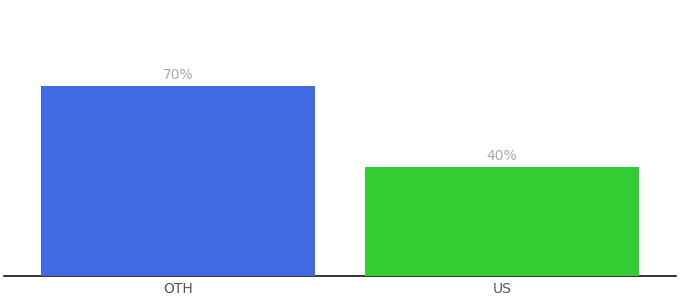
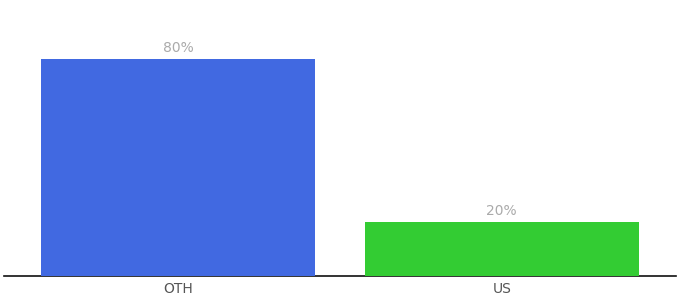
OTH: 70% -> 80%
US: 40% -> 20%
